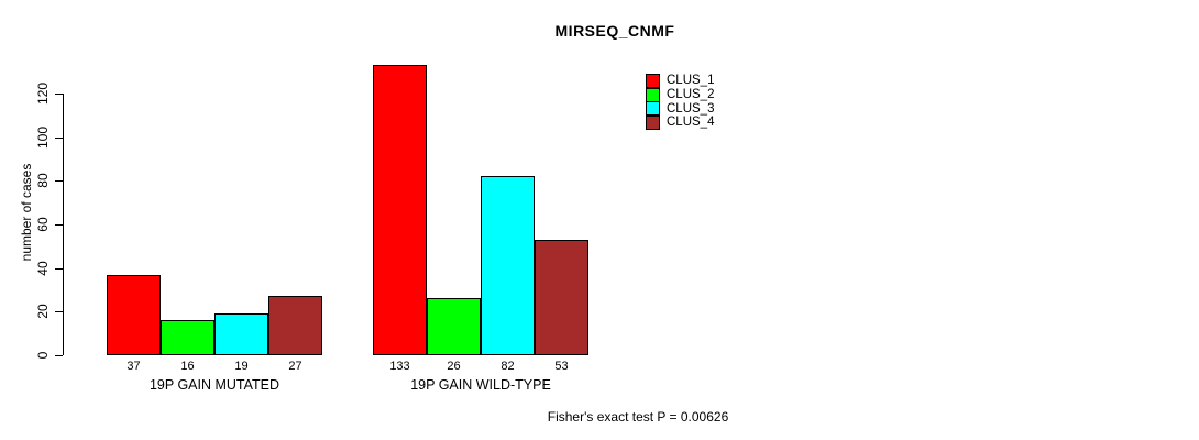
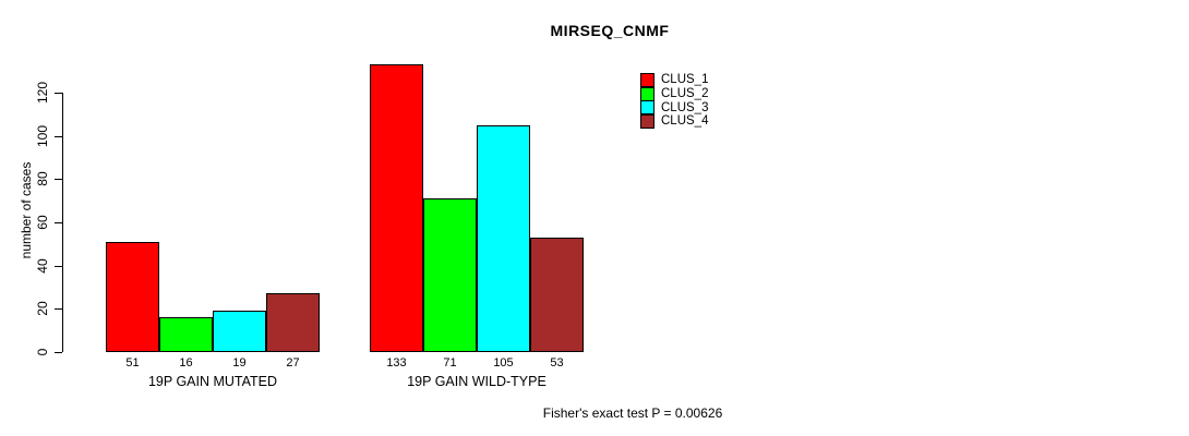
CLUS_1/19P GAIN MUTATED: 37 -> 51
CLUS_2/19P GAIN WILD-TYPE: 26 -> 71
CLUS_3/19P GAIN WILD-TYPE: 82 -> 105
